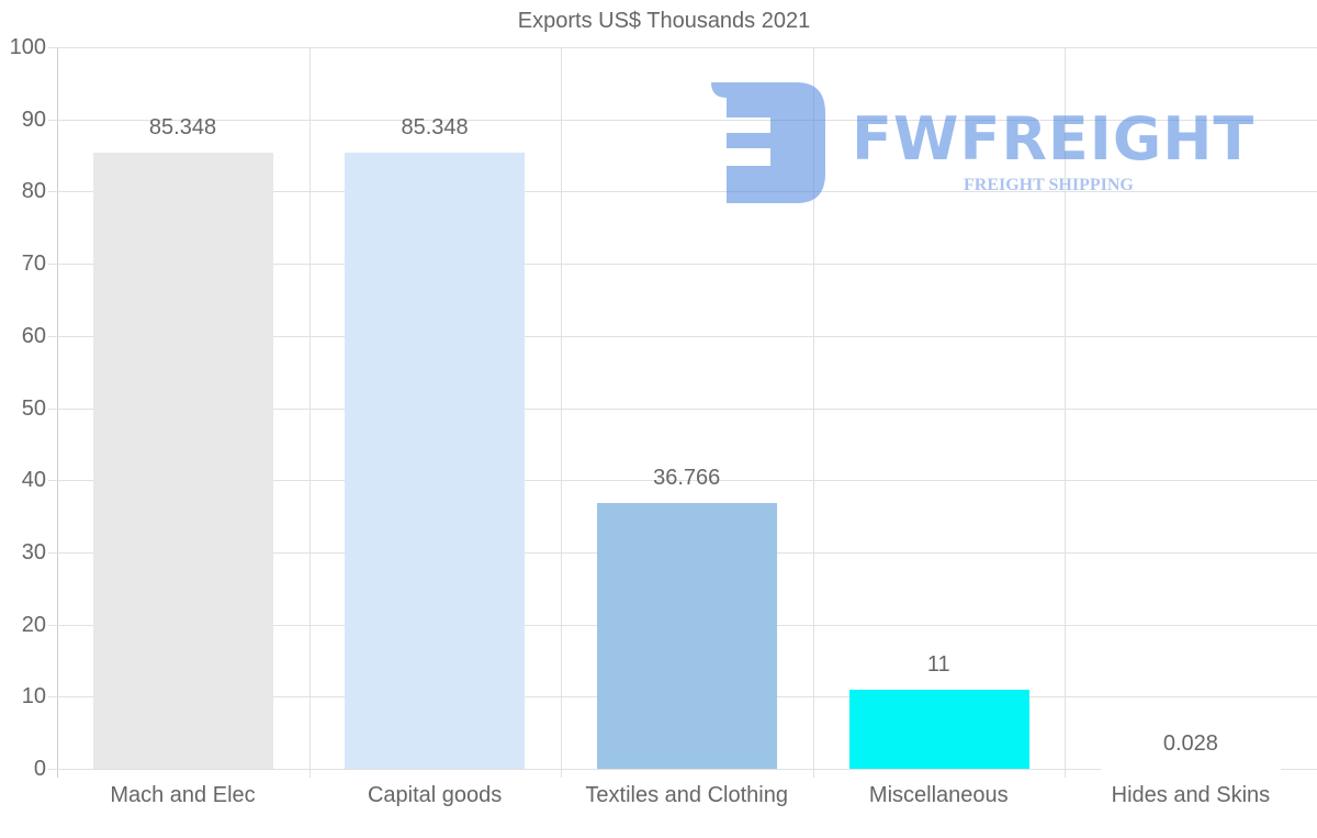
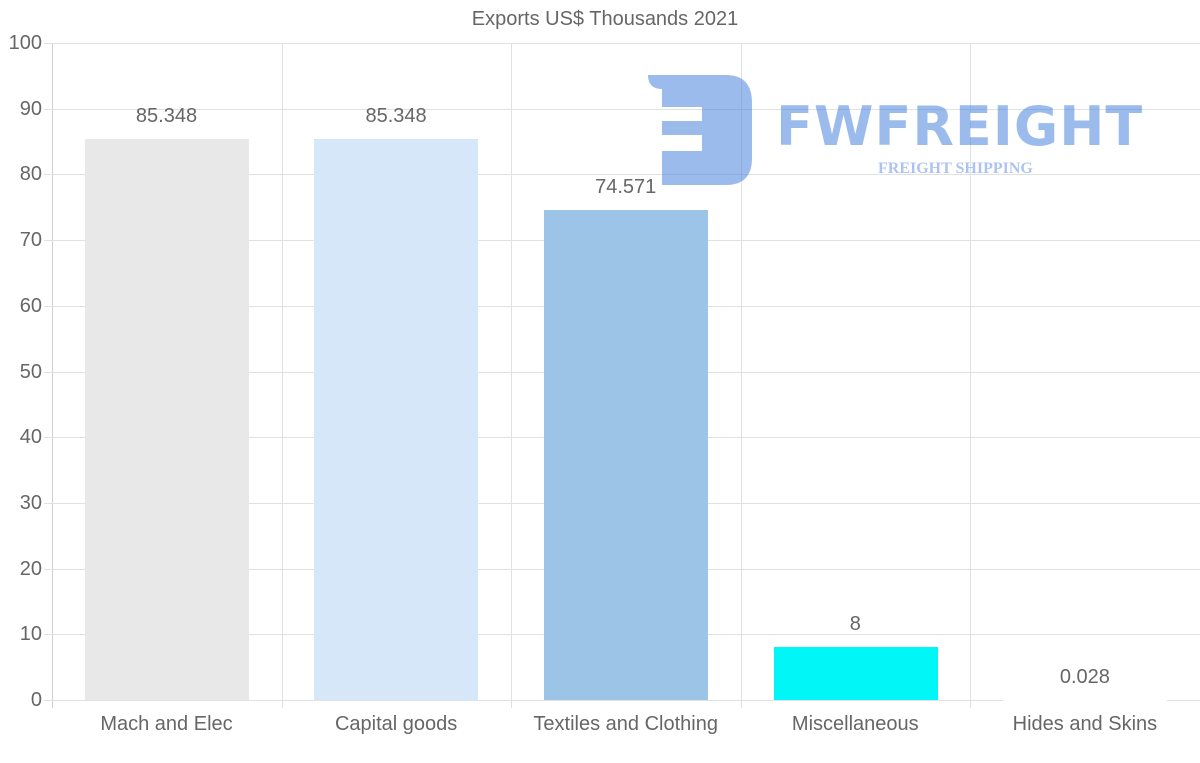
Textiles and Clothing: 36.766 -> 74.571
Miscellaneous: 11 -> 8
